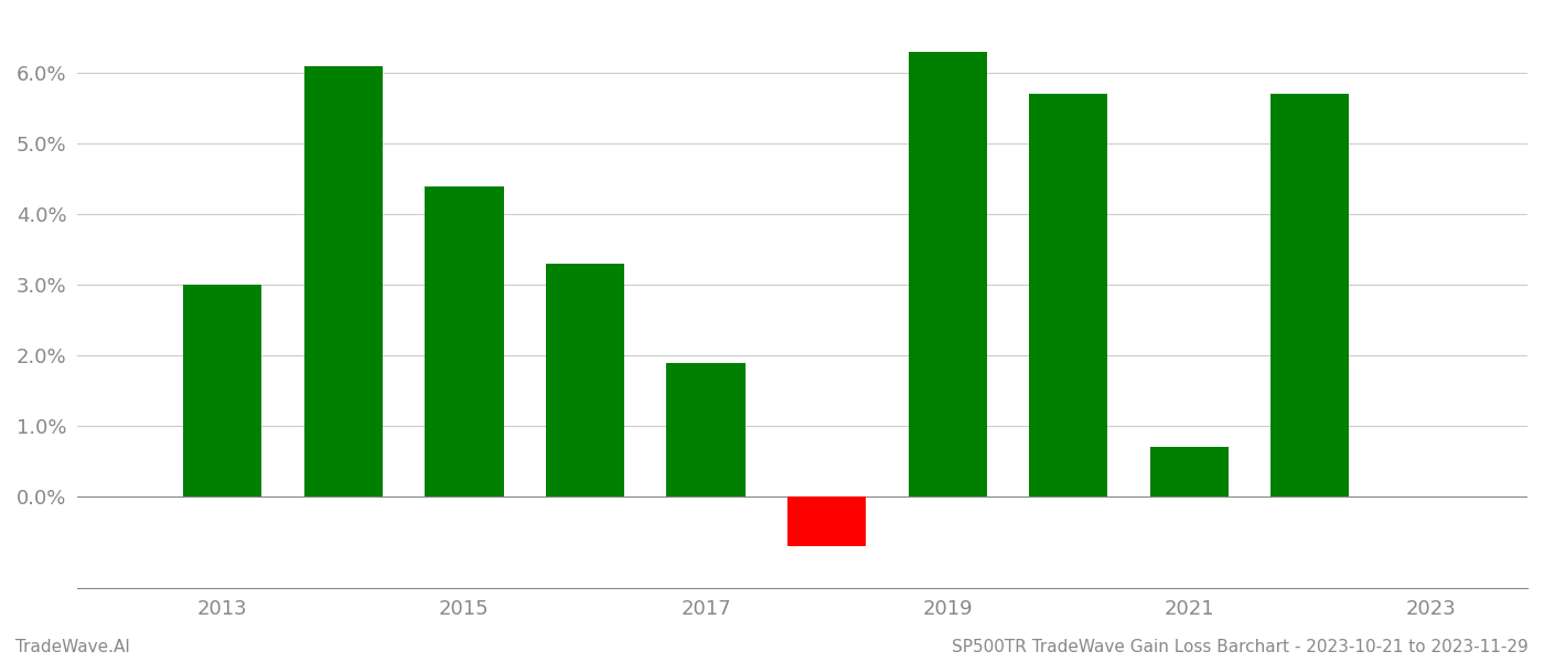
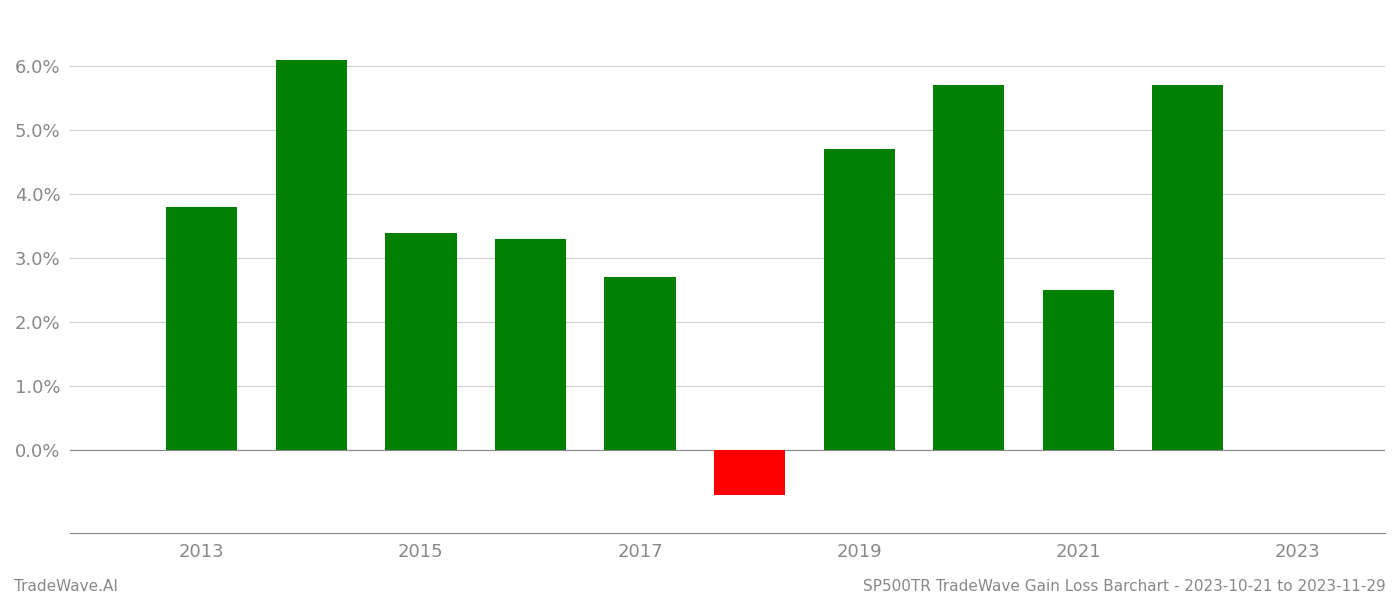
2013: 3.0% -> 3.8%
2015: 4.4% -> 3.4%
2017: 1.9% -> 2.7%
2019: 6.3% -> 4.7%
2021: 0.7% -> 2.5%
